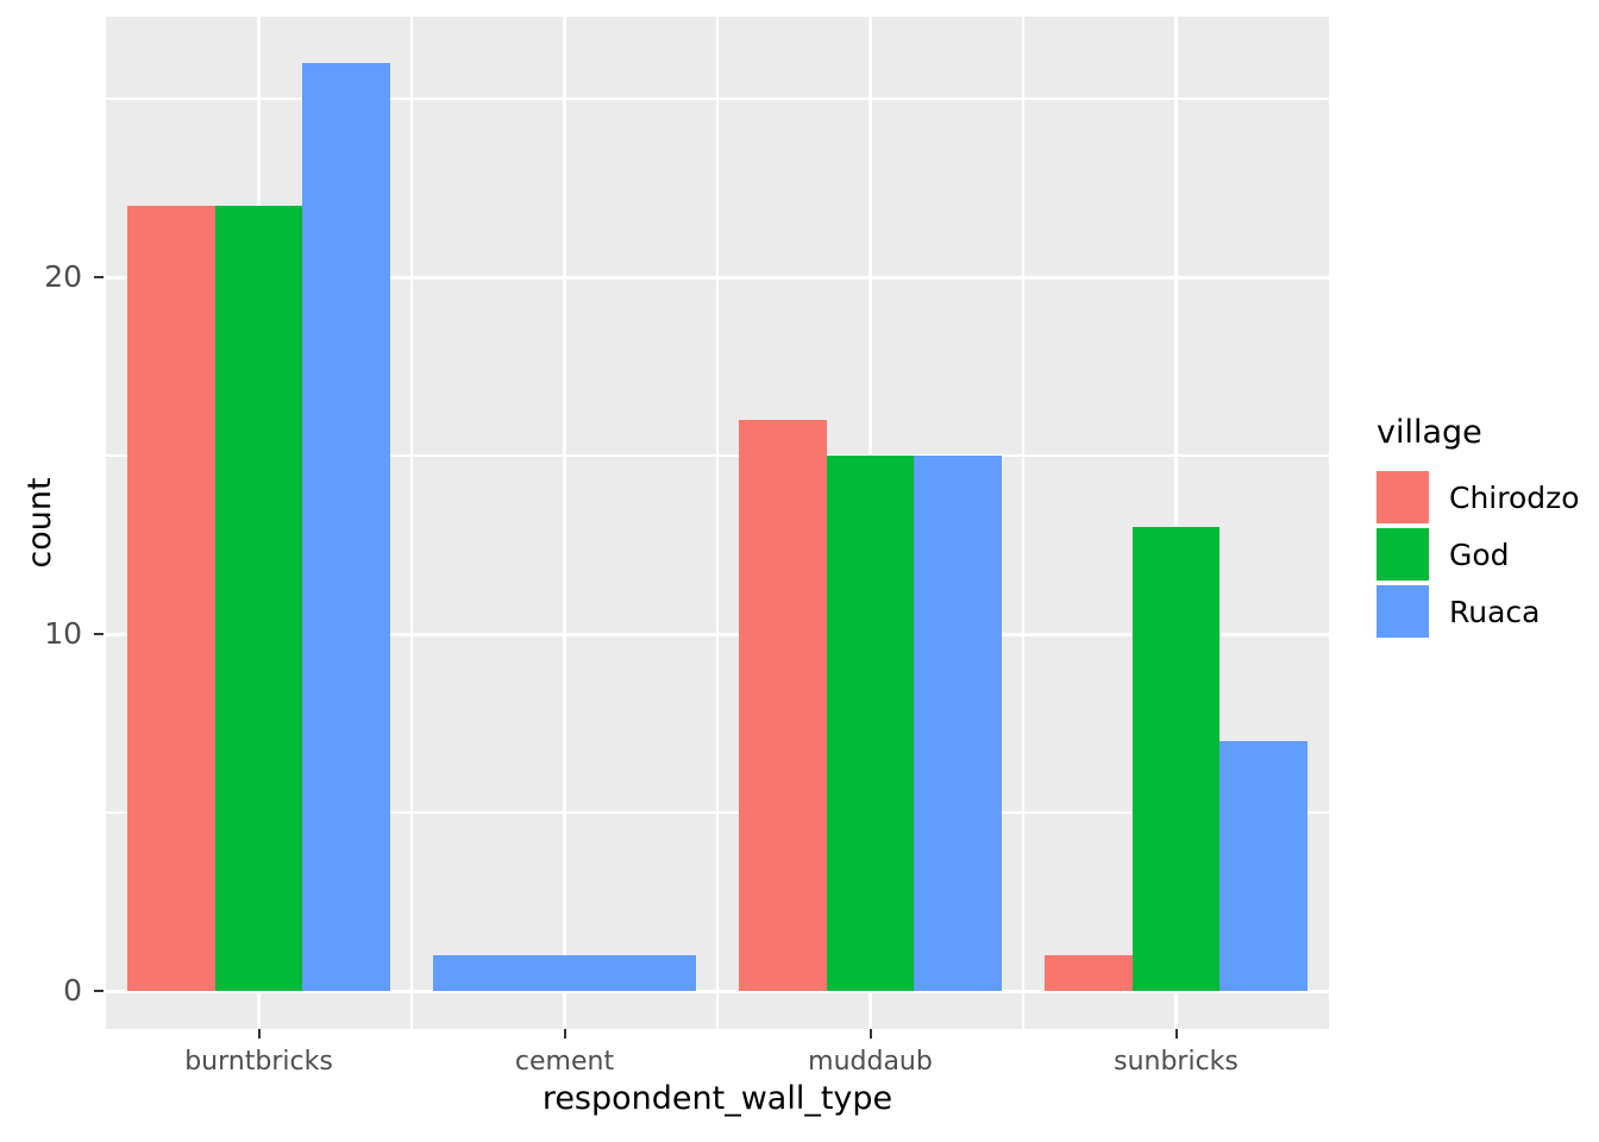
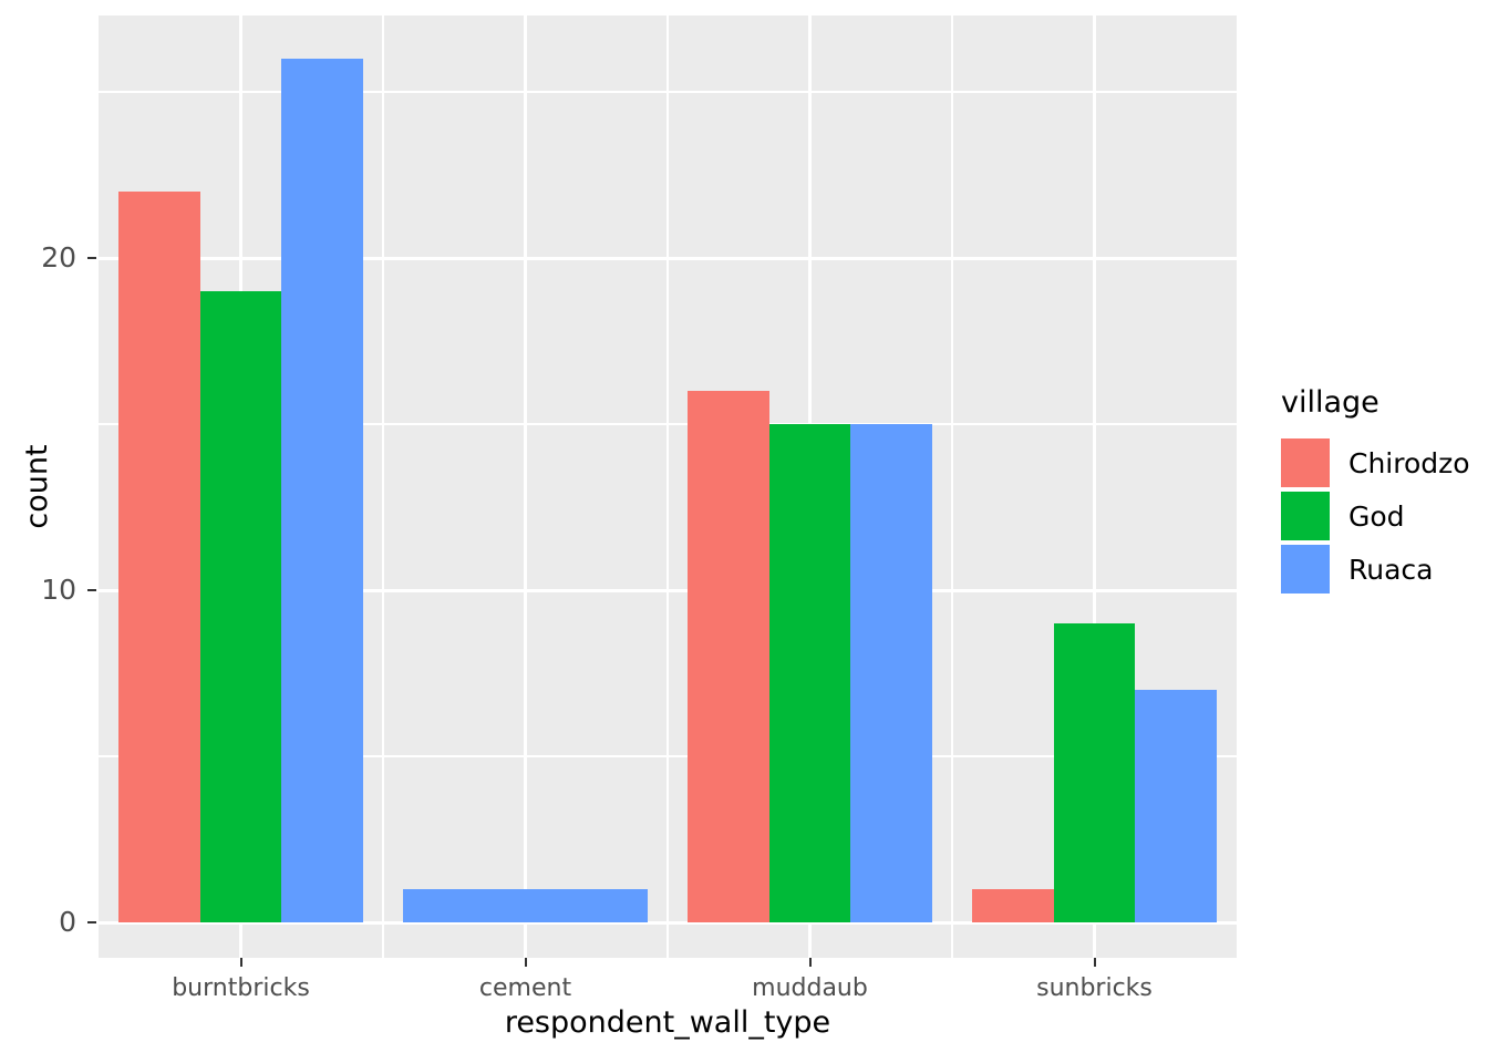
God/burntbricks: 22 -> 19
God/sunbricks: 13 -> 9
